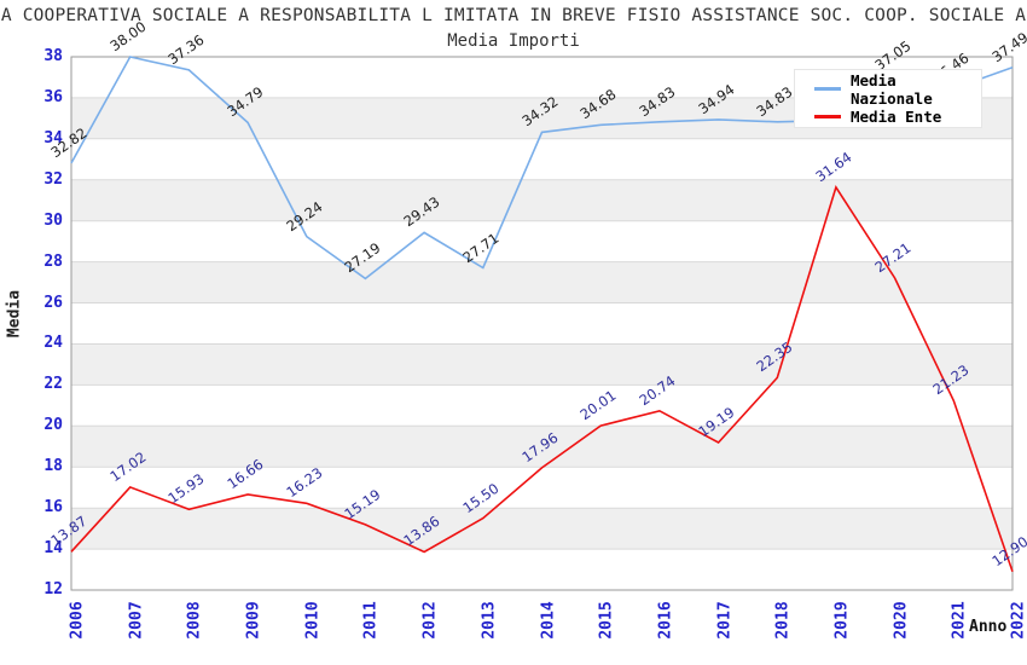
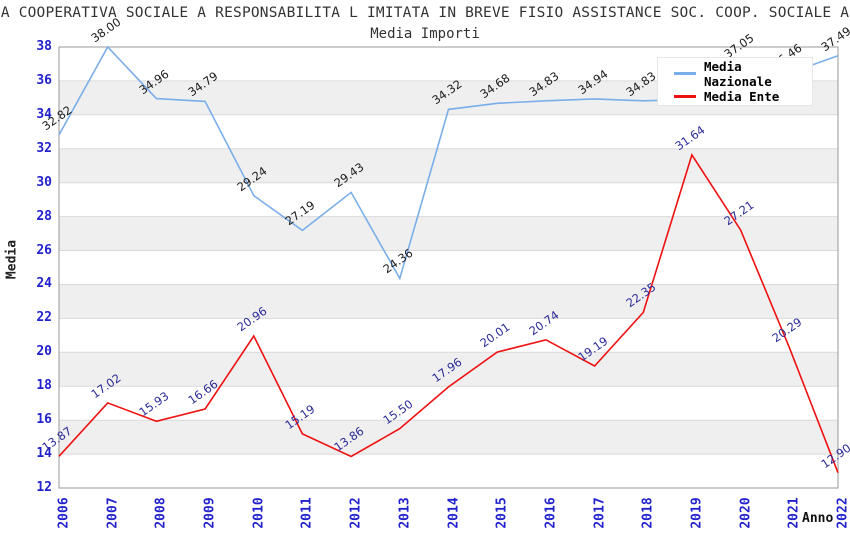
Media Nazionale/2008: 37.36 -> 34.96
Media Ente/2010: 16.23 -> 20.96
Media Nazionale/2013: 27.71 -> 24.36
Media Ente/2021: 21.23 -> 20.29
